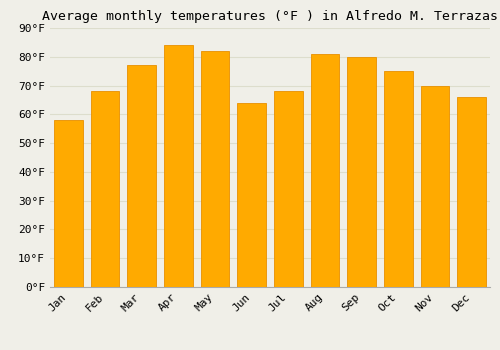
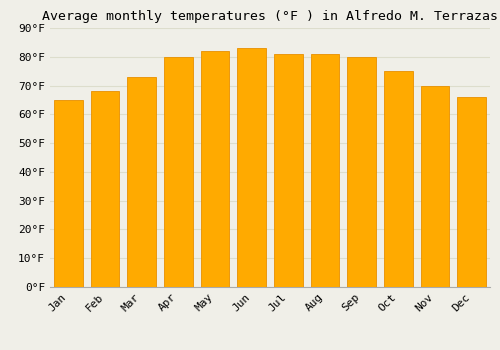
Jan: 58°F -> 65°F
Mar: 77°F -> 73°F
Apr: 84°F -> 80°F
Jun: 64°F -> 83°F
Jul: 68°F -> 81°F
